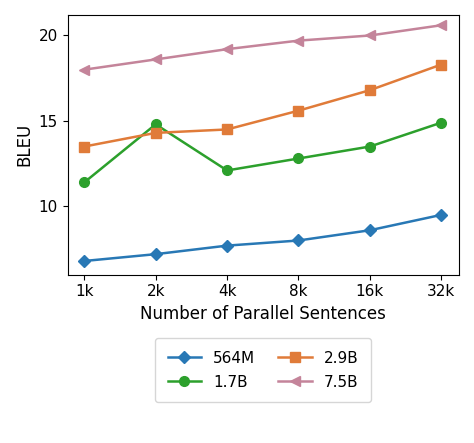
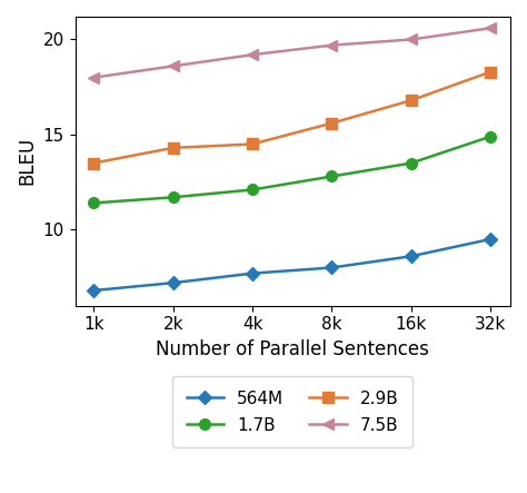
1.7B/2k: 14.8 -> 11.7
